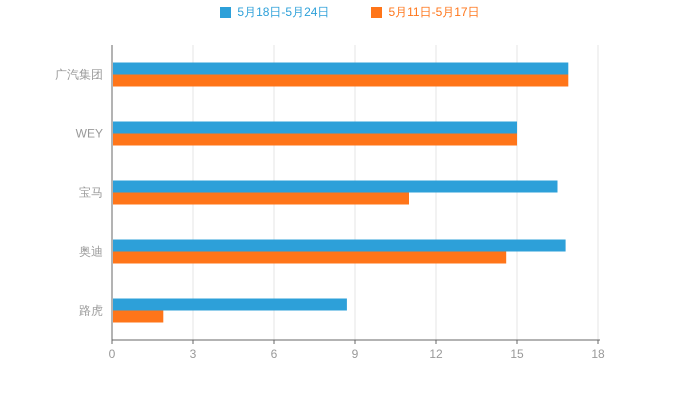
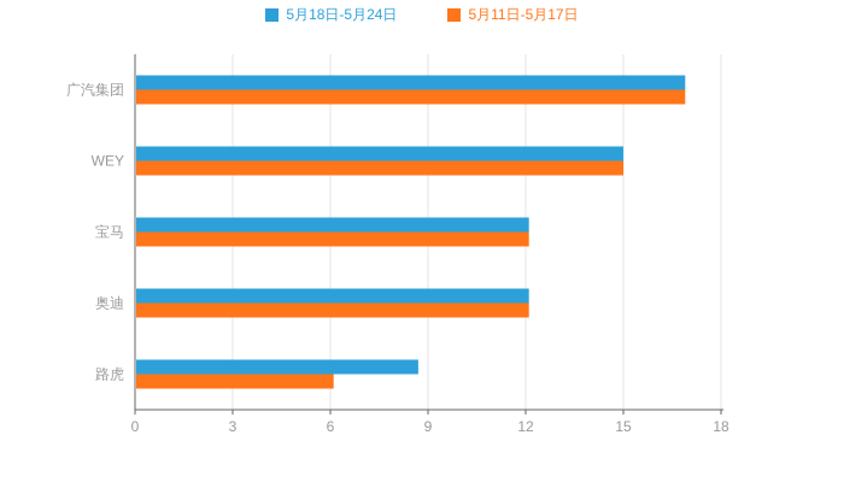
5月18日-5月24日/宝马: 16.5 -> 12.1
5月11日-5月17日/宝马: 11.0 -> 12.1
5月18日-5月24日/奥迪: 16.8 -> 12.1
5月11日-5月17日/奥迪: 14.6 -> 12.1
5月11日-5月17日/路虎: 1.9 -> 6.1
